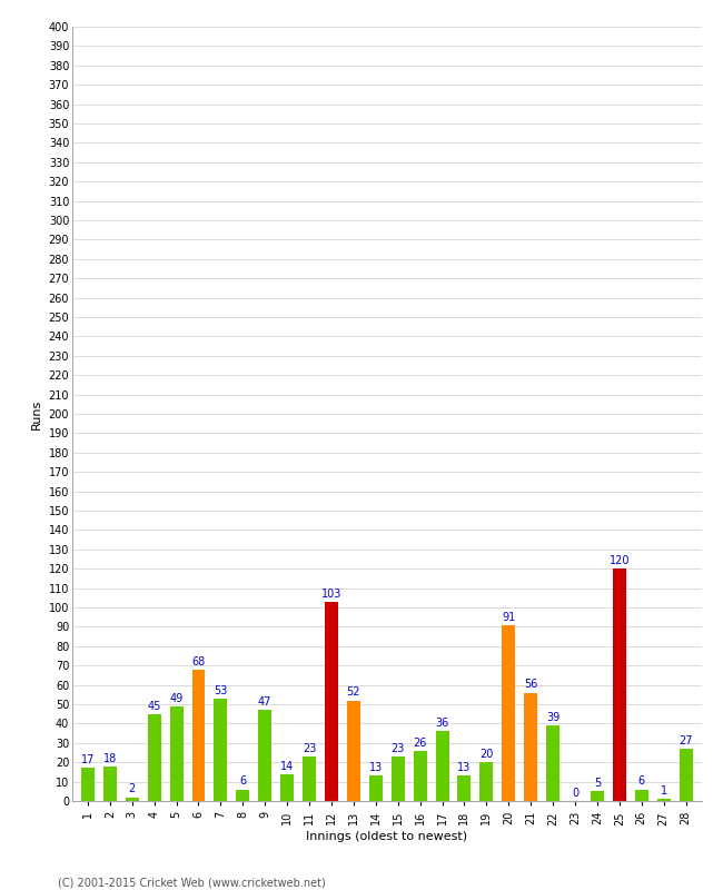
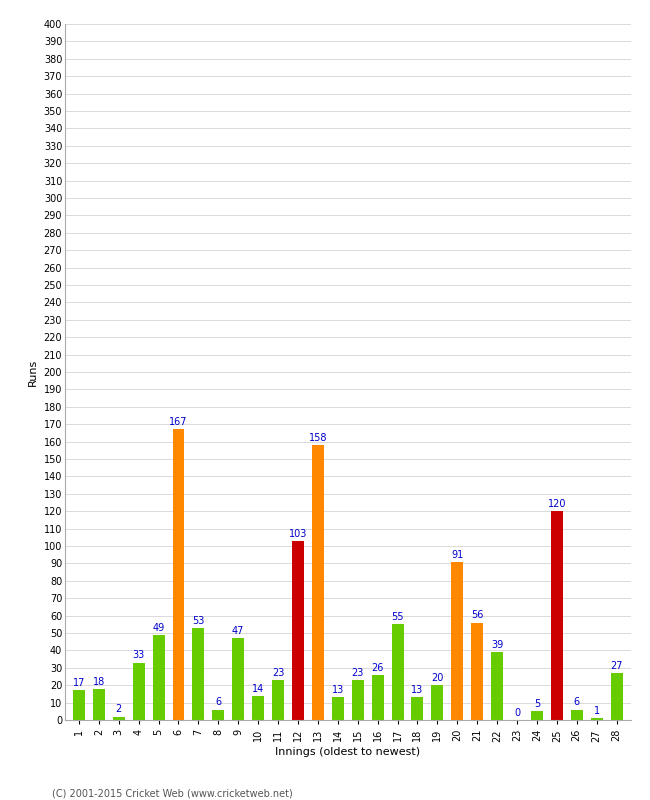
4: 45 -> 33
6: 68 -> 167
13: 52 -> 158
17: 36 -> 55
